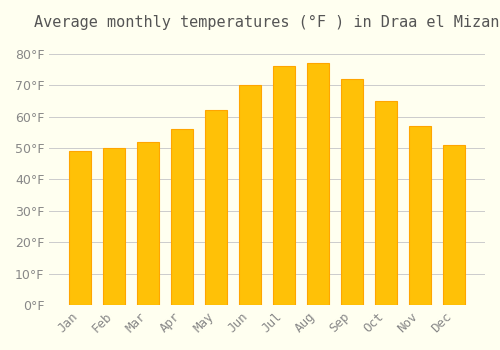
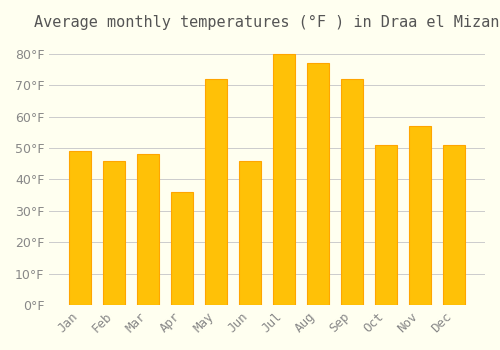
Feb: 50°F -> 46°F
Mar: 52°F -> 48°F
Apr: 56°F -> 36°F
May: 62°F -> 72°F
Jun: 70°F -> 46°F
Jul: 76°F -> 80°F
Oct: 65°F -> 51°F
